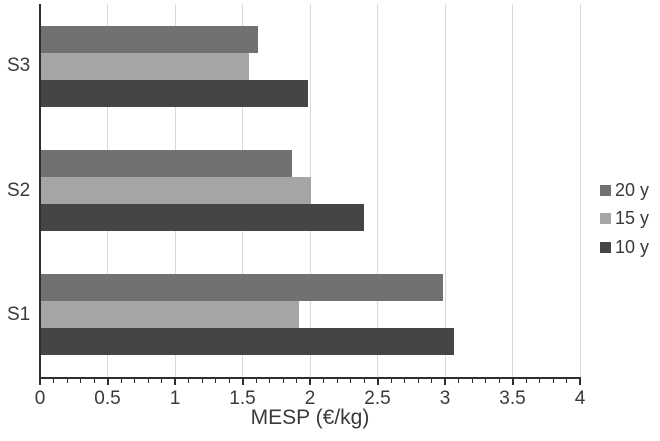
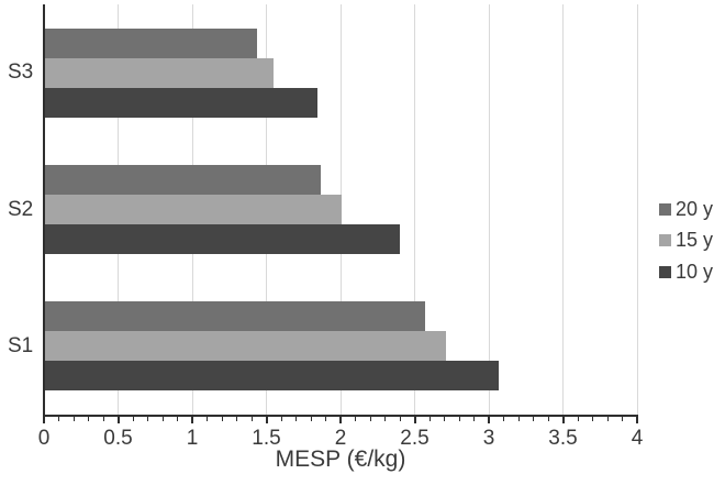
20 y/S3: 1.61 -> 1.43
10 y/S3: 1.98 -> 1.84
20 y/S1: 2.98 -> 2.56
15 y/S1: 1.91 -> 2.70
